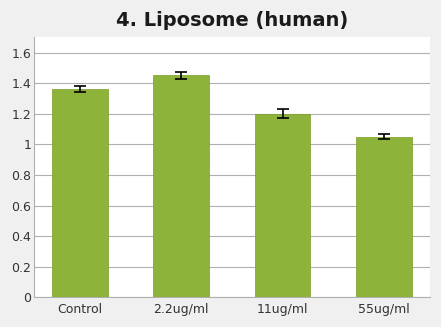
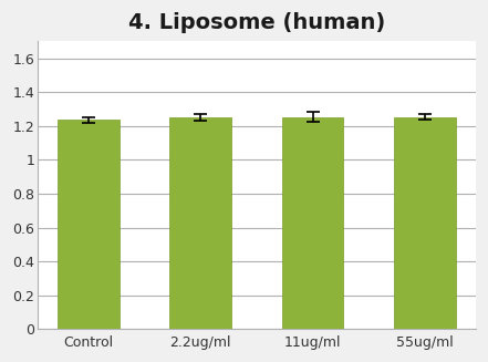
Control: 1.36 -> 1.24
2.2ug/ml: 1.45 -> 1.25
11ug/ml: 1.20 -> 1.25
55ug/ml: 1.05 -> 1.25
